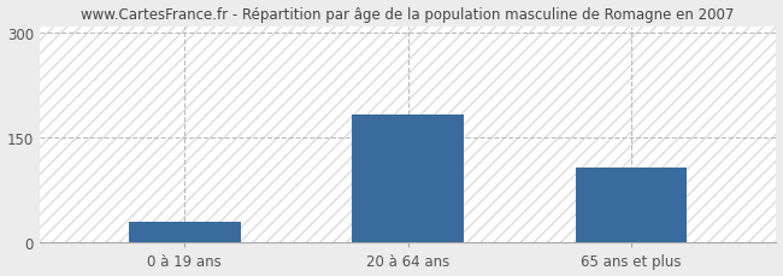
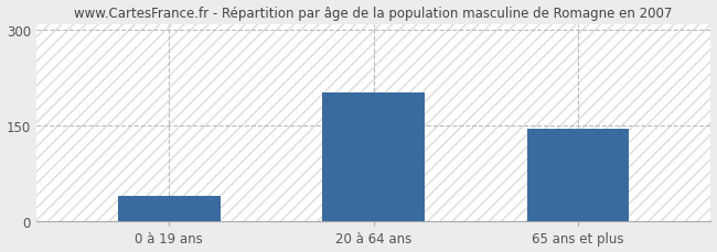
0 à 19 ans: 30 -> 40
20 à 64 ans: 183 -> 202
65 ans et plus: 107 -> 146
